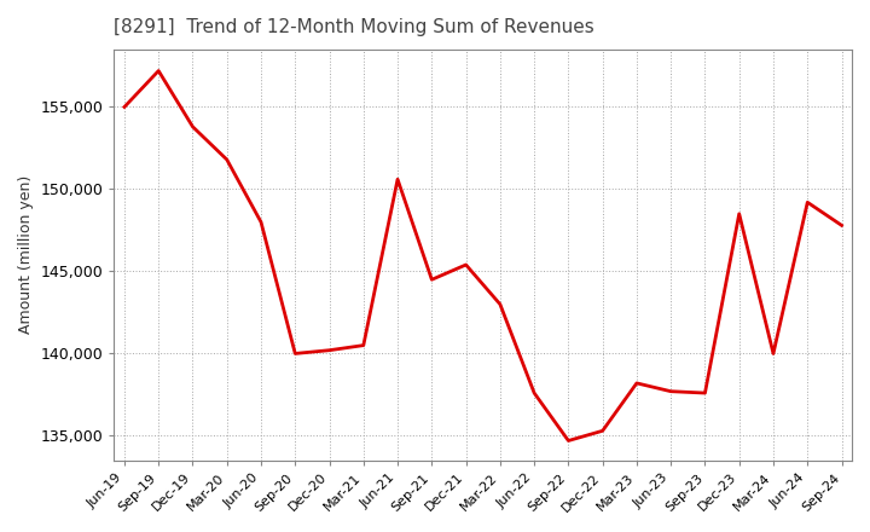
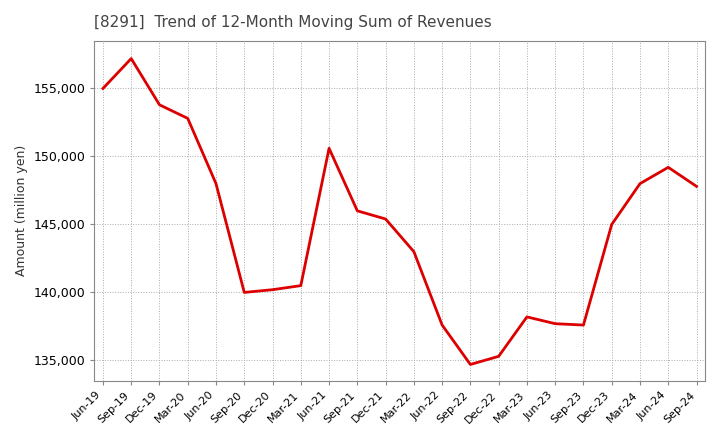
Mar-20: 151,800 -> 152,800
Sep-21: 144,500 -> 146,000
Dec-23: 148,500 -> 145,000
Mar-24: 140,000 -> 148,000
